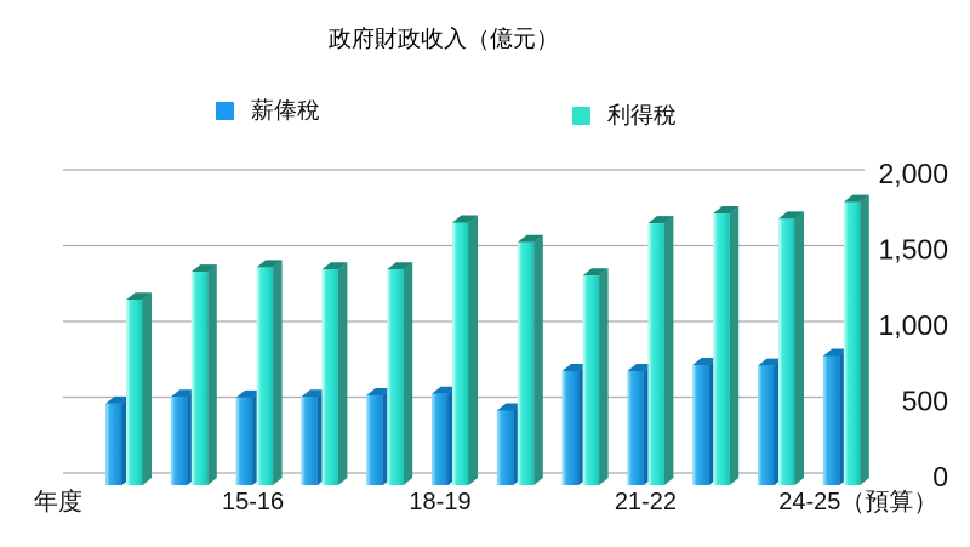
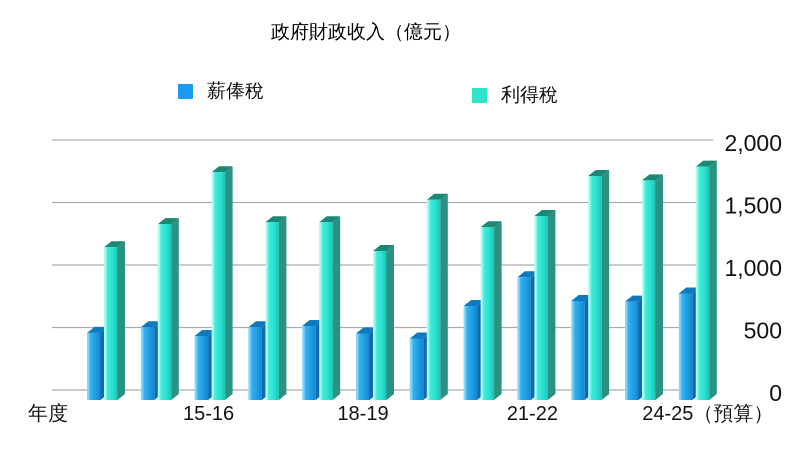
薪俸稅/15-16: 540 -> 480
利得稅/15-16: 1400 -> 1790
薪俸稅/18-19: 570 -> 500
利得稅/18-19: 1700 -> 1160
薪俸稅/21-22: 720 -> 950
利得稅/21-22: 1700 -> 1440
